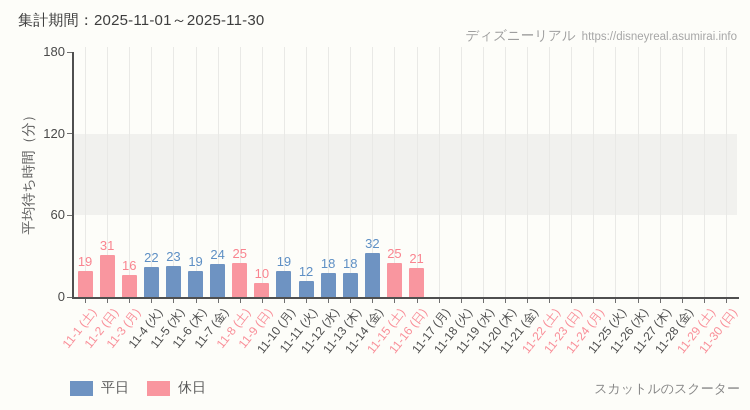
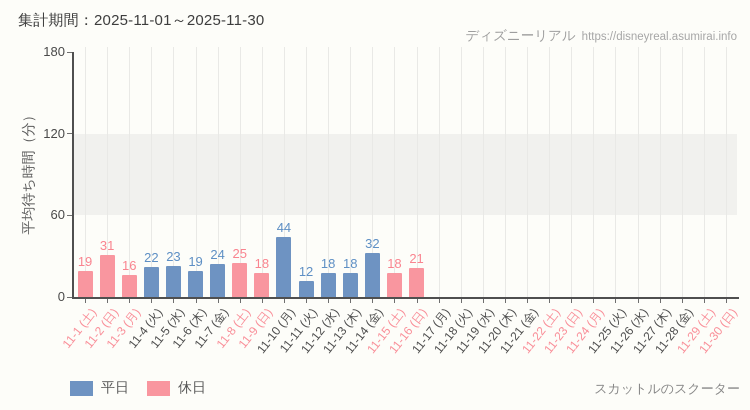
11-9 (日): 10 -> 18
11-10 (月): 19 -> 44
11-15 (土): 25 -> 18
